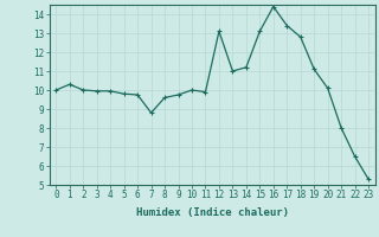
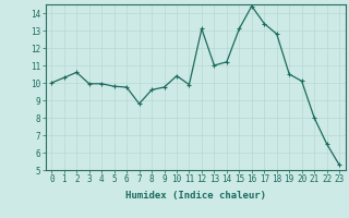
2: 10.0 -> 10.6
10: 10.0 -> 10.4
19: 11.1 -> 10.5
